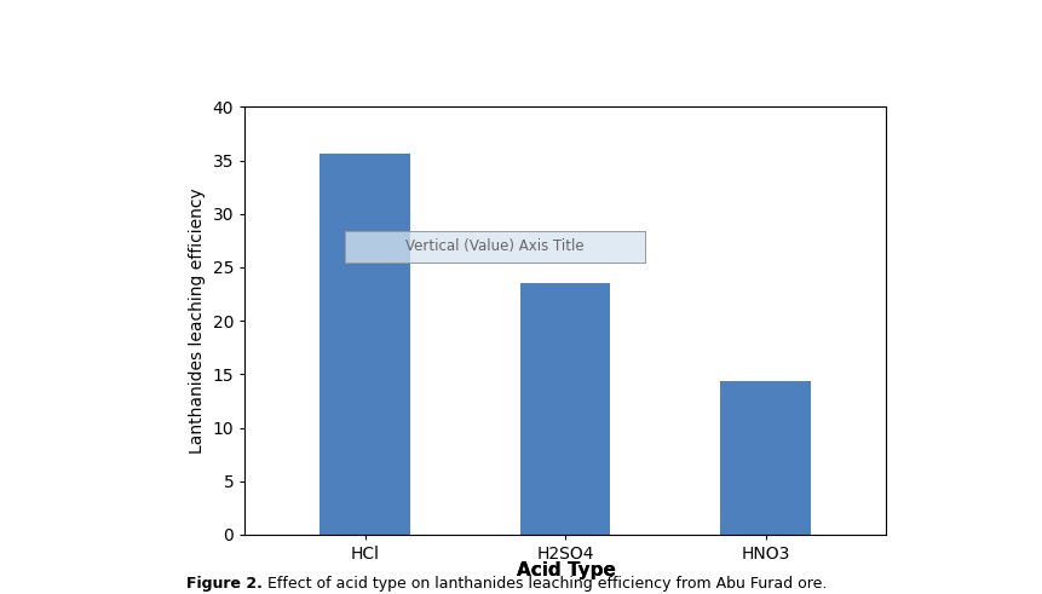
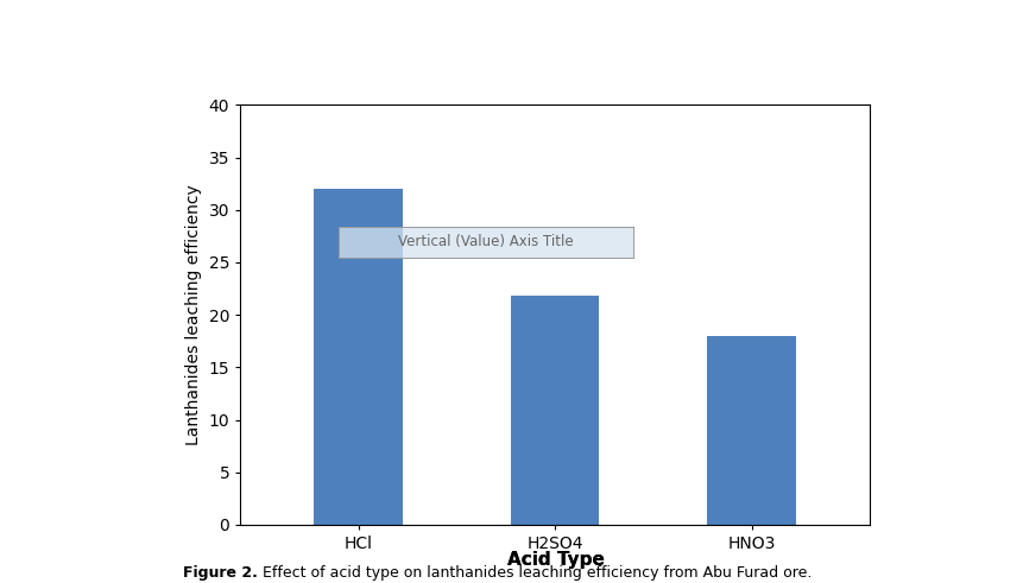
HCl: 35.6 -> 32.0
H2SO4: 23.5 -> 21.8
HNO3: 14.4 -> 18.0
